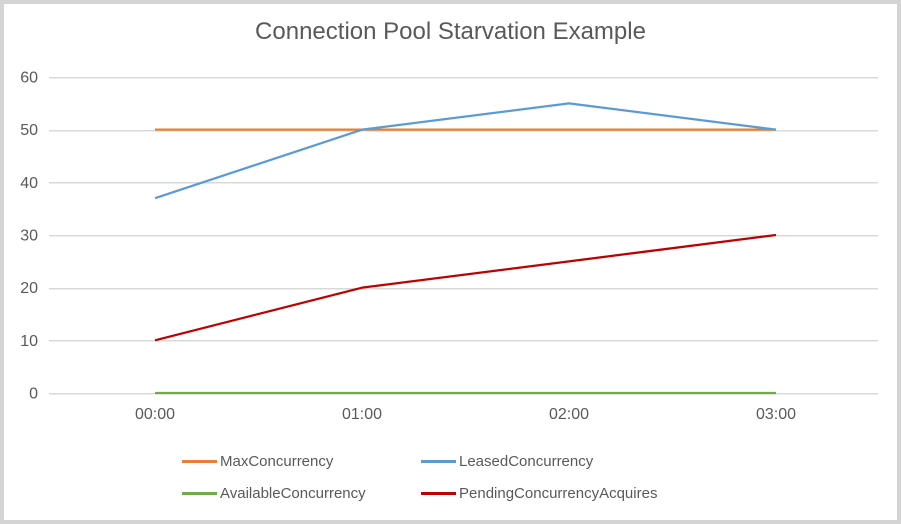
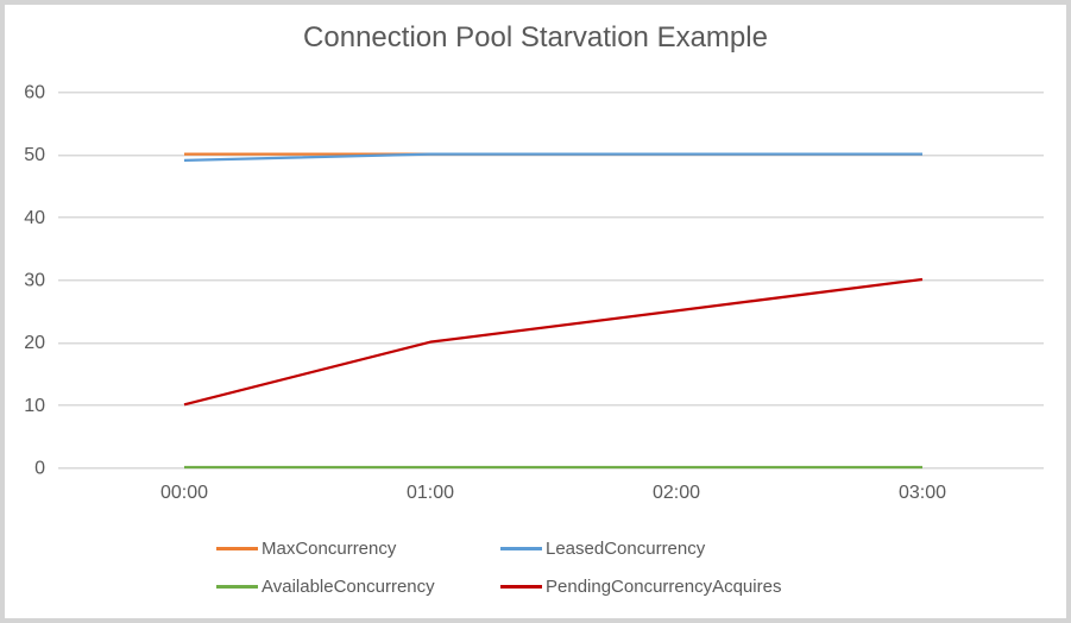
LeasedConcurrency/00:00: 37 -> 49
LeasedConcurrency/02:00: 55 -> 50
